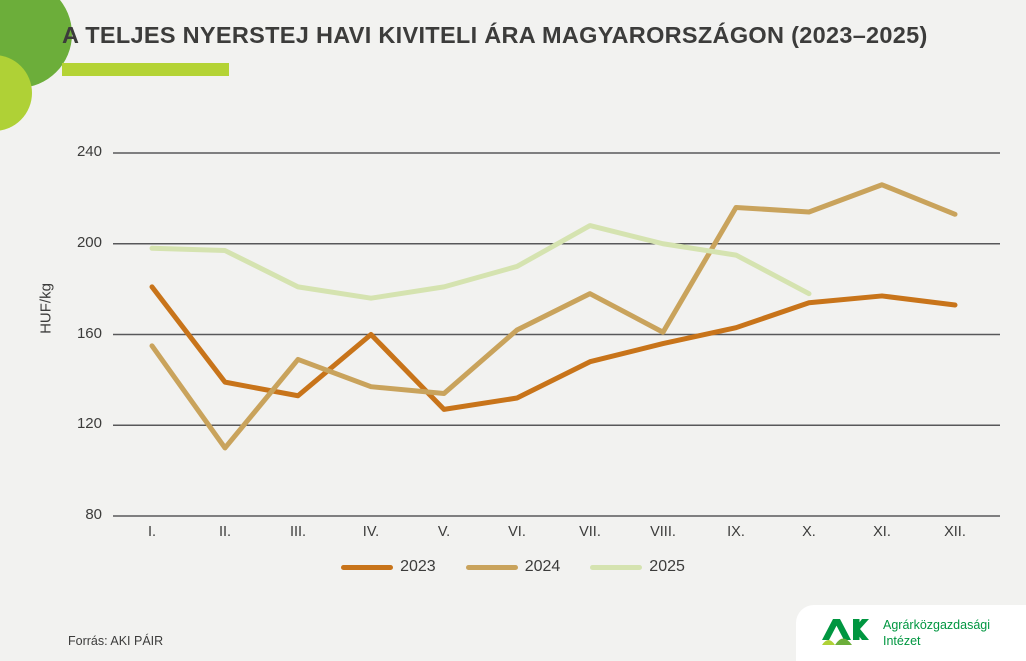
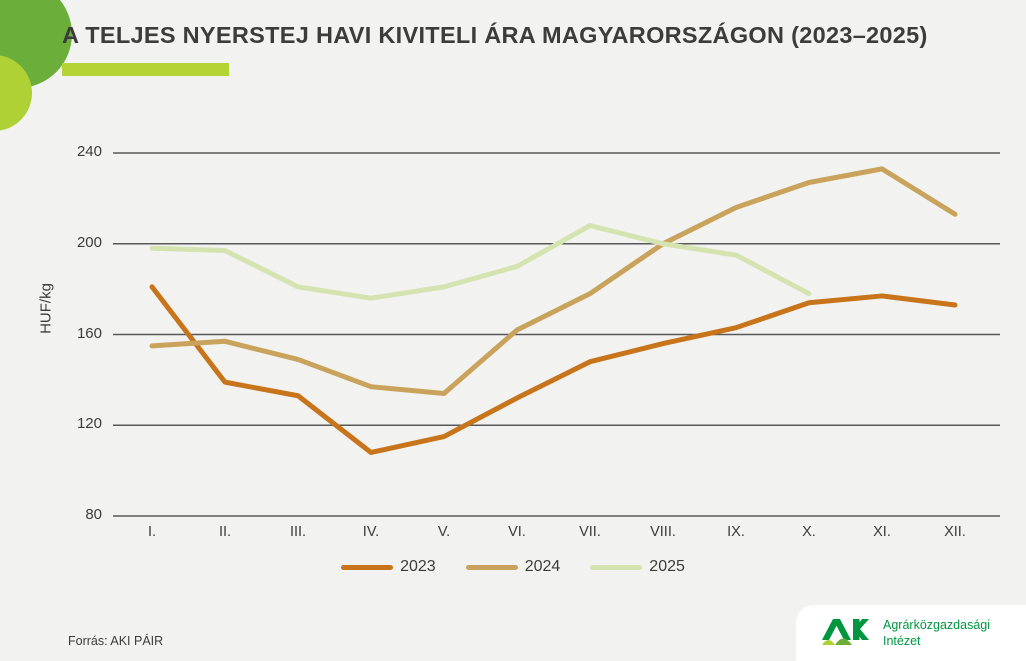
2024/II.: 110 -> 157
2023/IV.: 160 -> 108
2023/V.: 127 -> 115
2024/VIII.: 161 -> 200
2024/X.: 214 -> 227
2024/XI.: 226 -> 233
